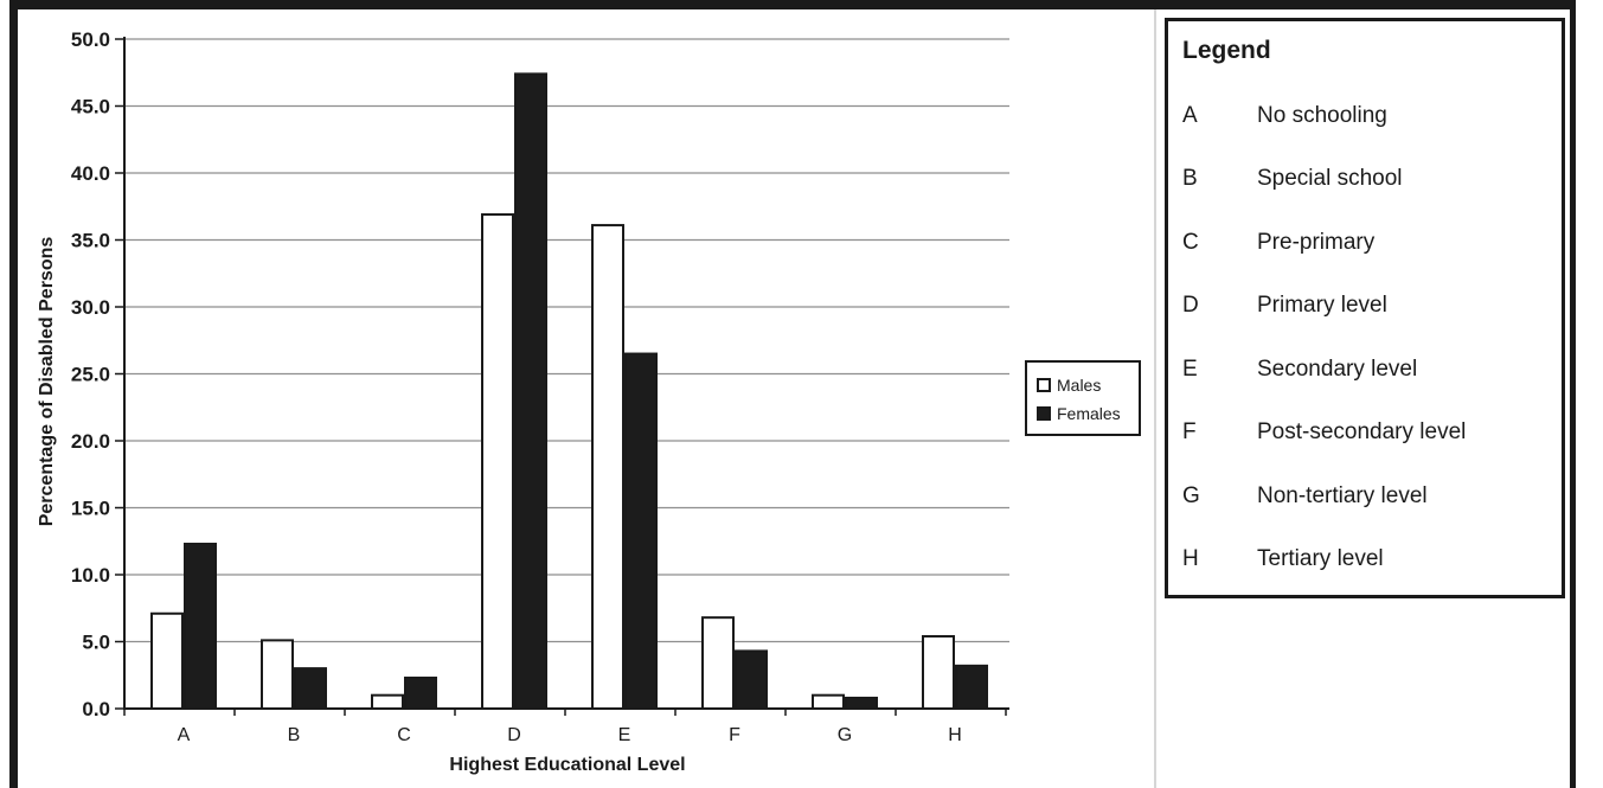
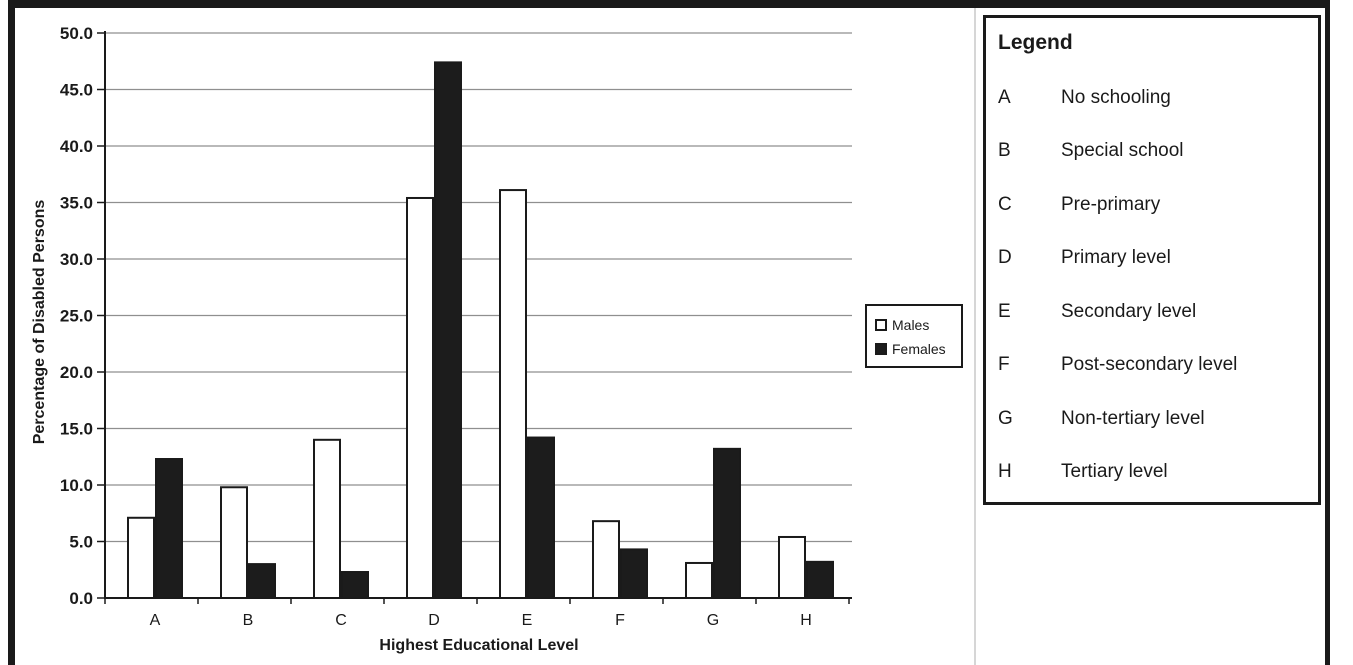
Males/B: 5.1 -> 9.8
Males/C: 1.0 -> 14.0
Males/D: 36.9 -> 35.4
Females/E: 26.5 -> 14.2
Males/G: 1.0 -> 3.1
Females/G: 0.8 -> 13.2
